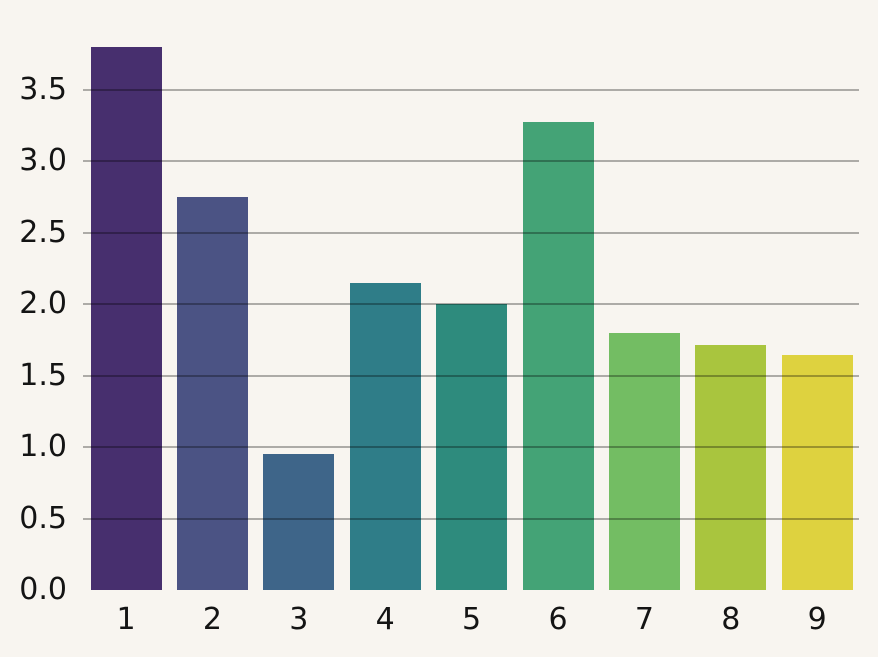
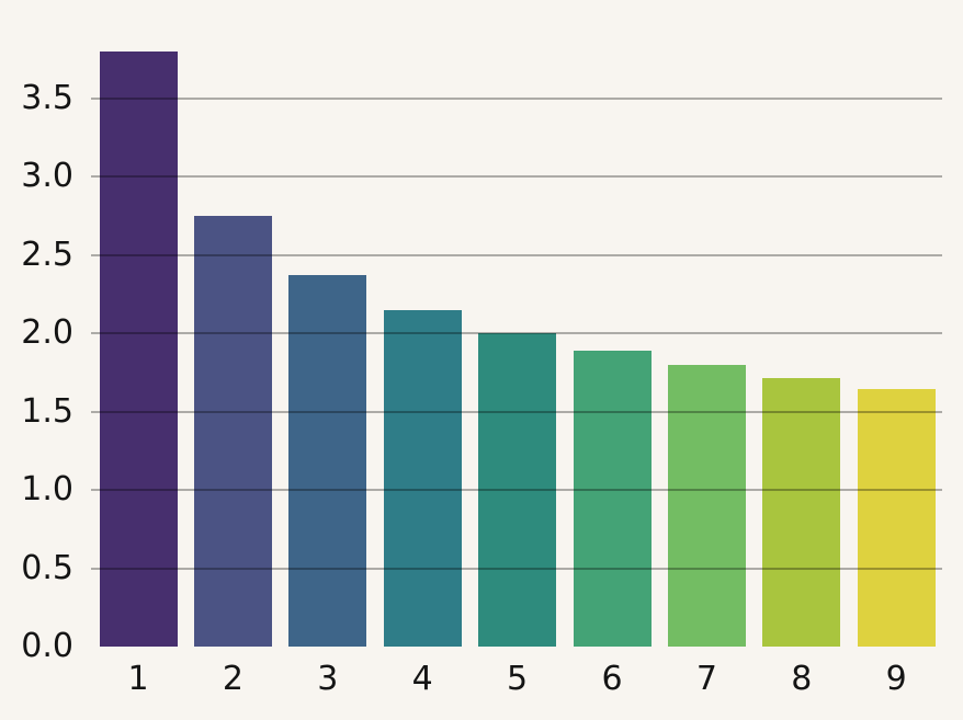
3: 0.95 -> 2.37
6: 3.27 -> 1.89
